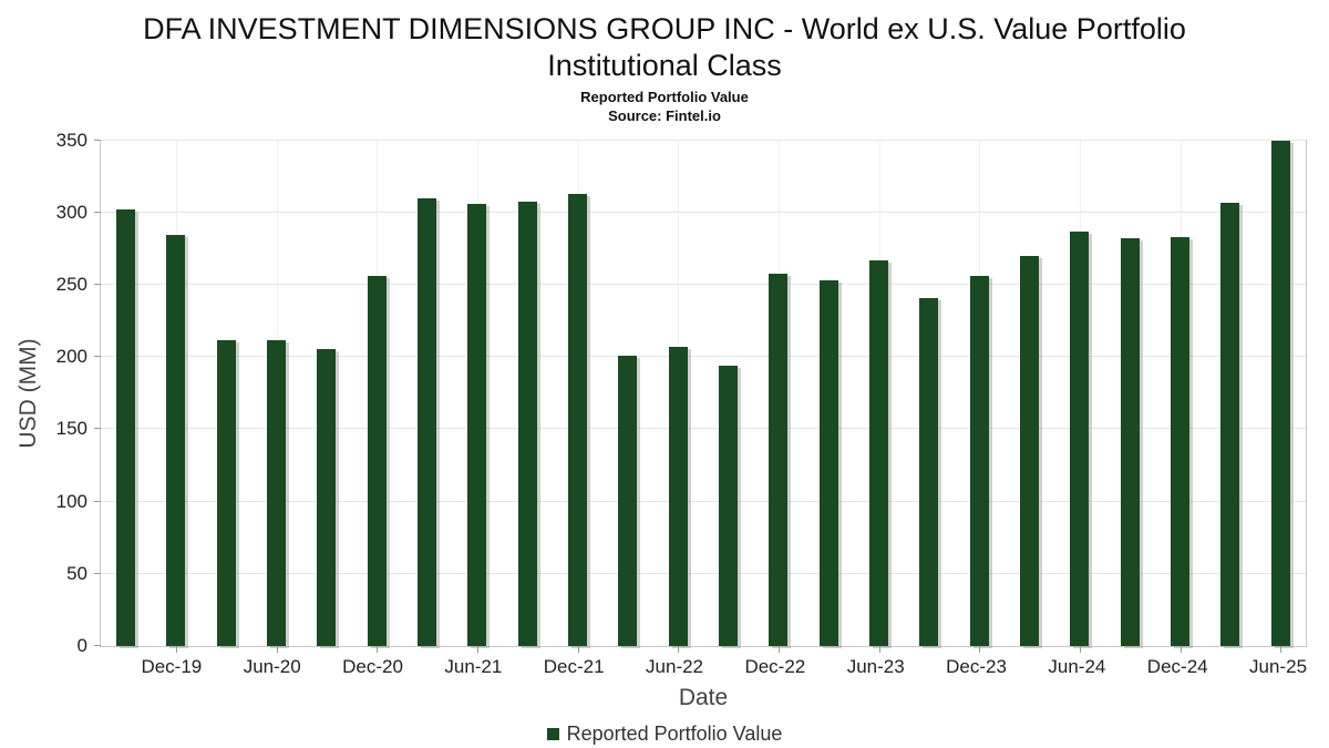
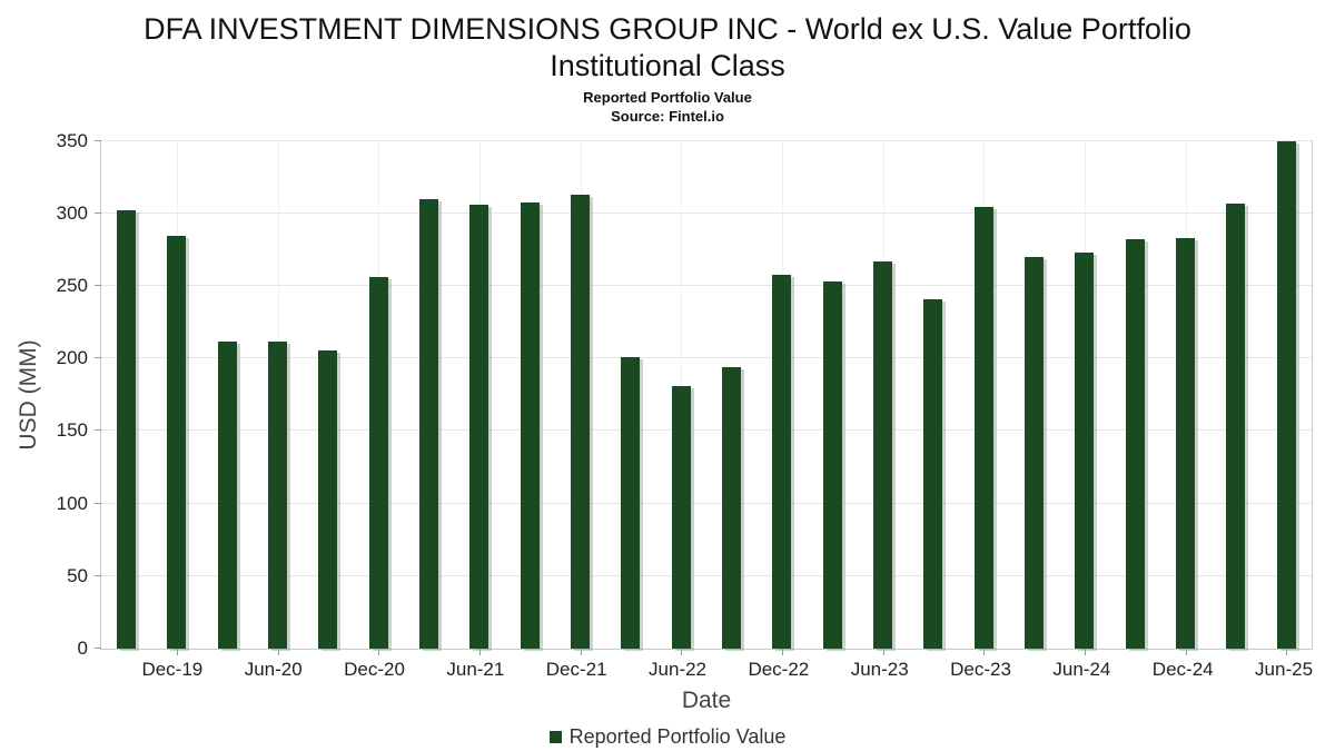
Jun-22: 207 -> 181
Dec-23: 256 -> 305
Jun-24: 287 -> 273
